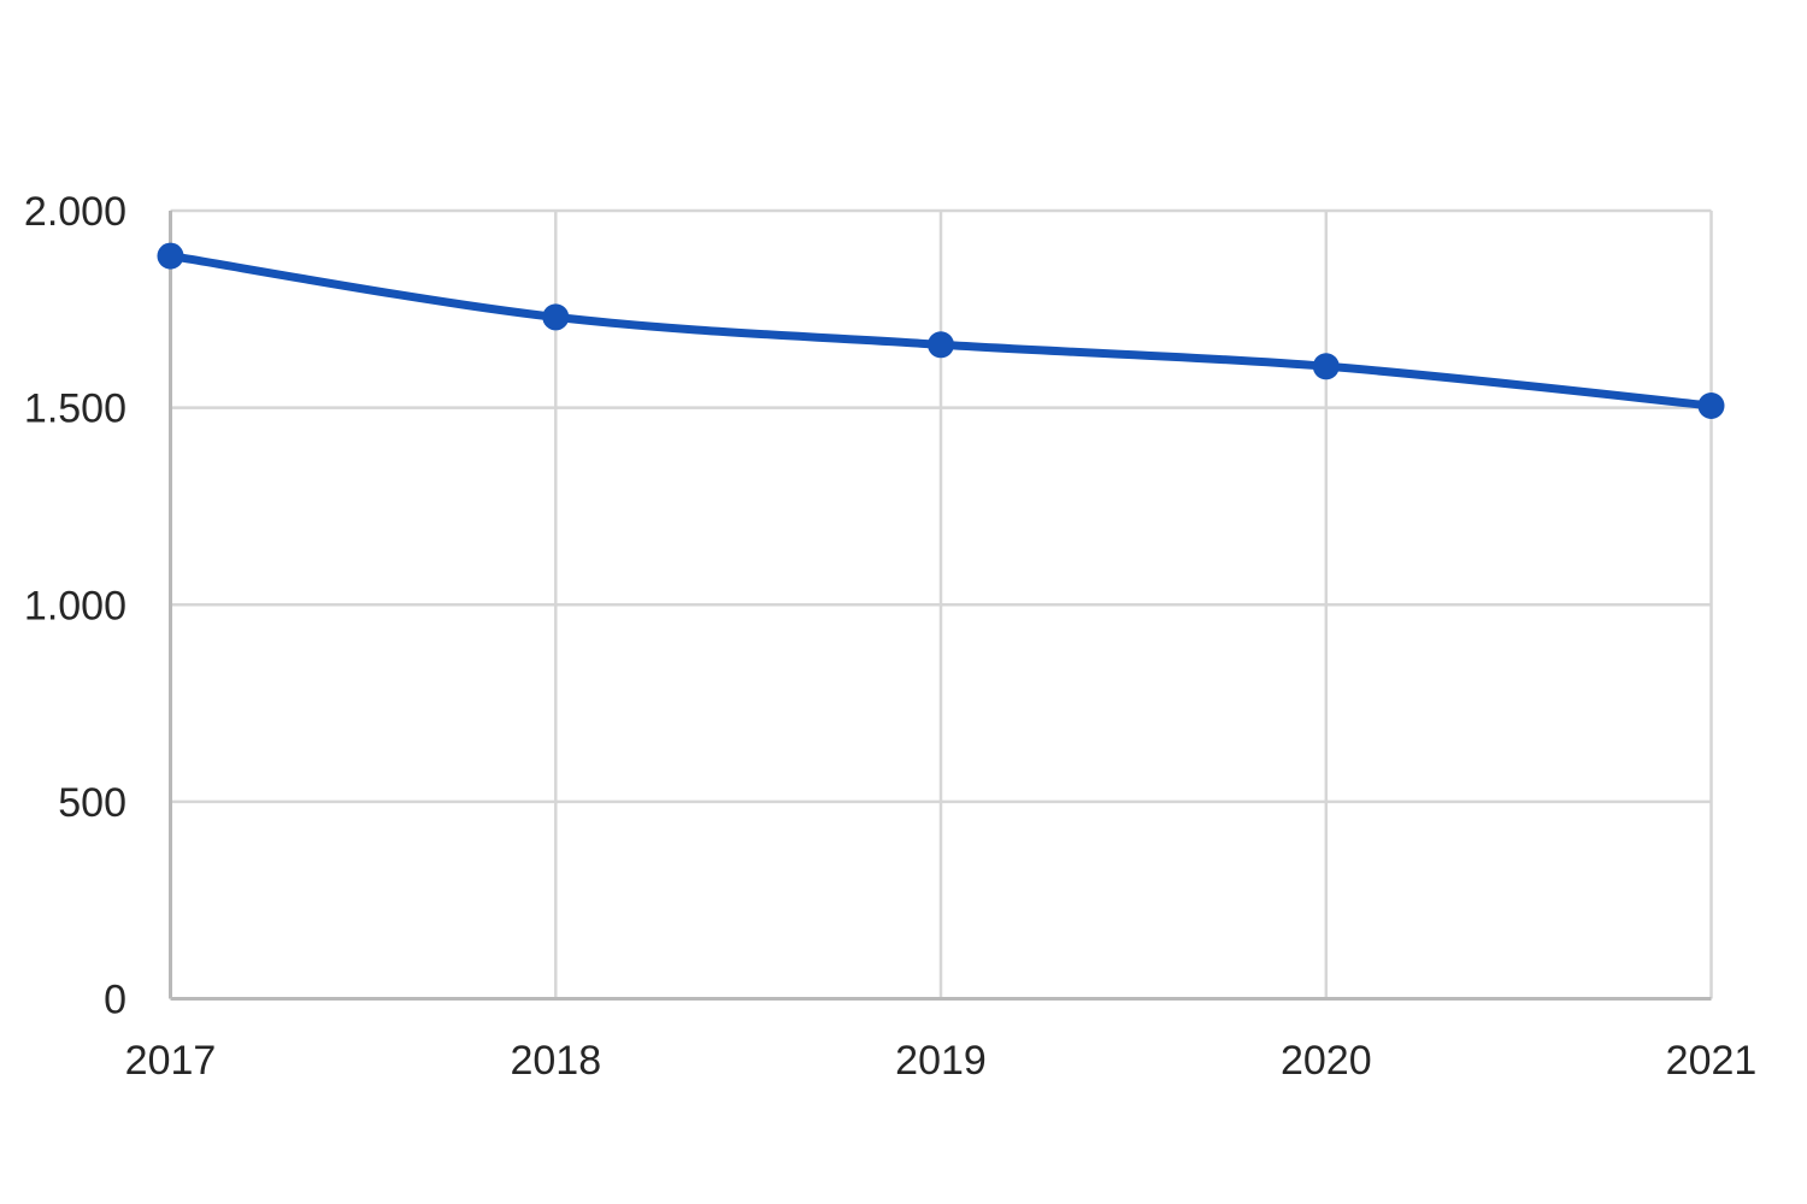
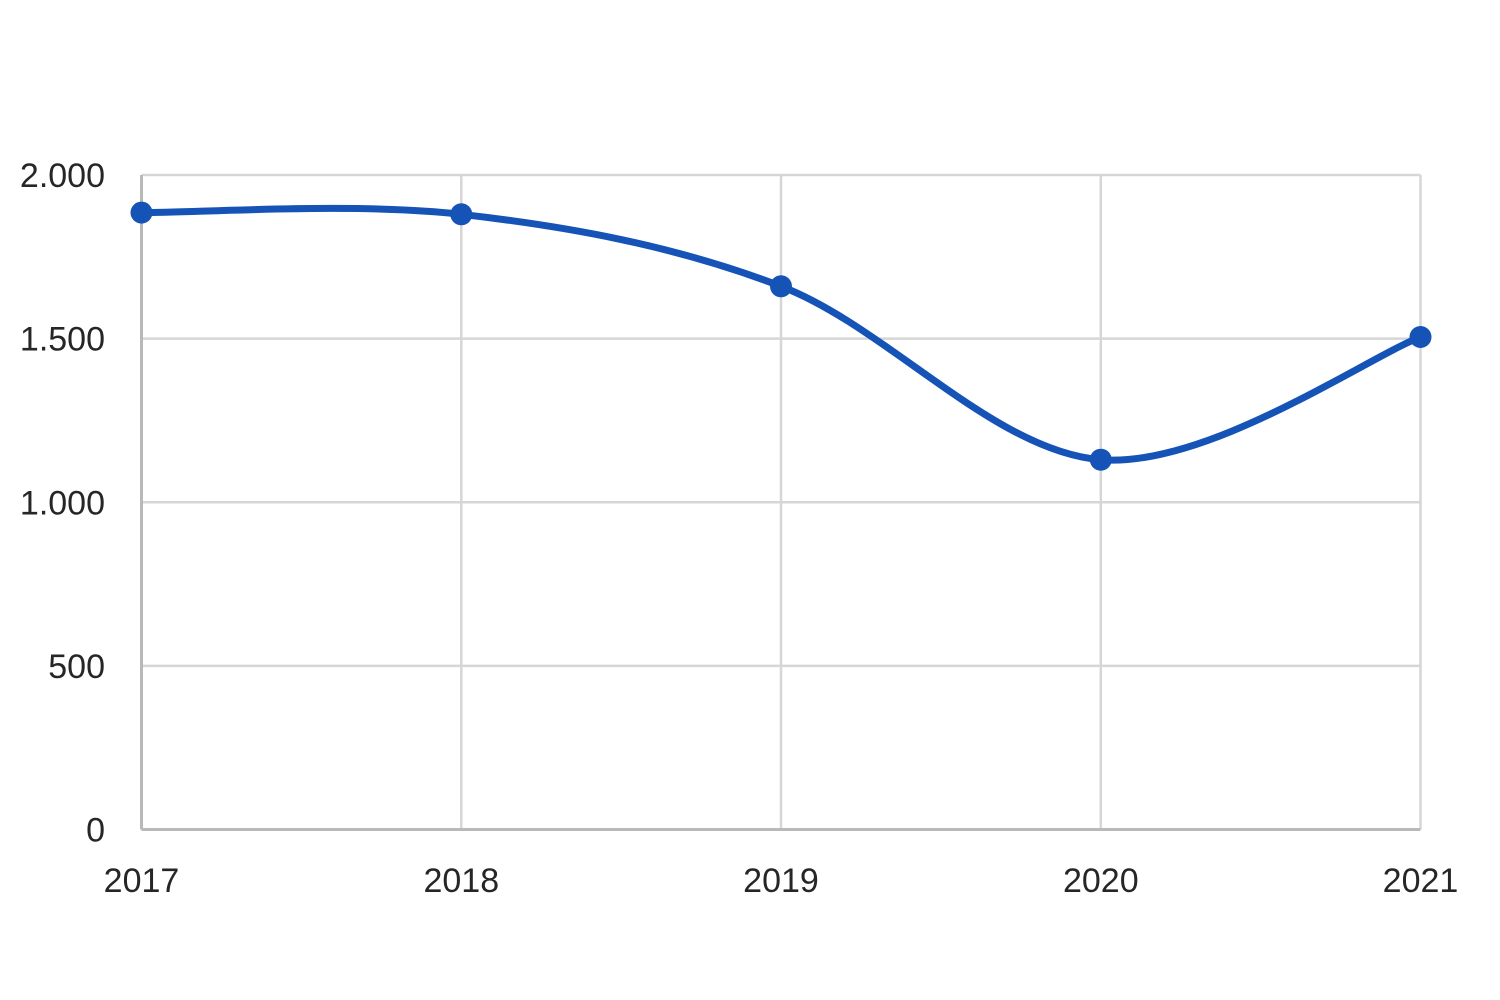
2018: 1730 -> 1880
2020: 1600 -> 1130
